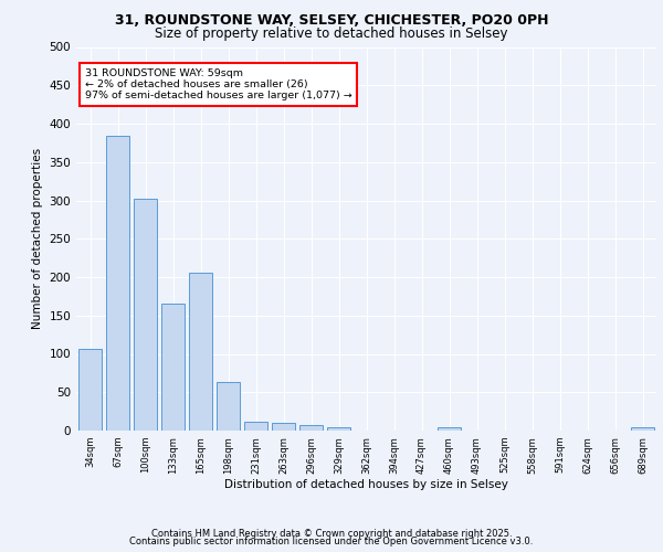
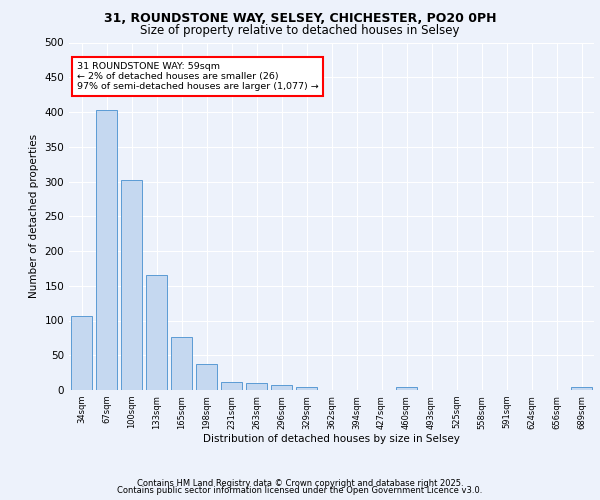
67sqm: 384 -> 403
165sqm: 206 -> 76
198sqm: 64 -> 38
